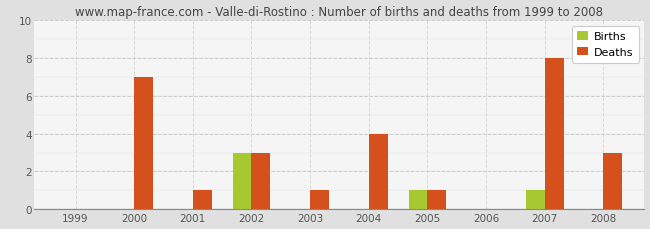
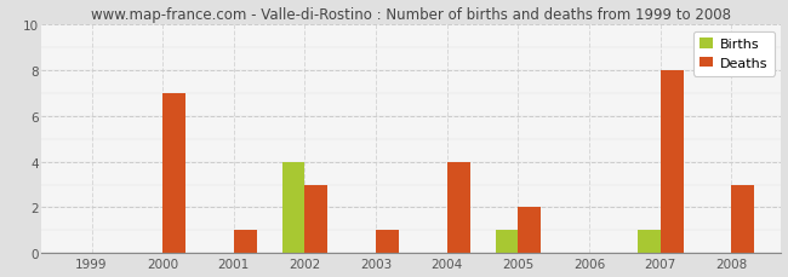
Births/2002: 3 -> 4
Deaths/2005: 1 -> 2
